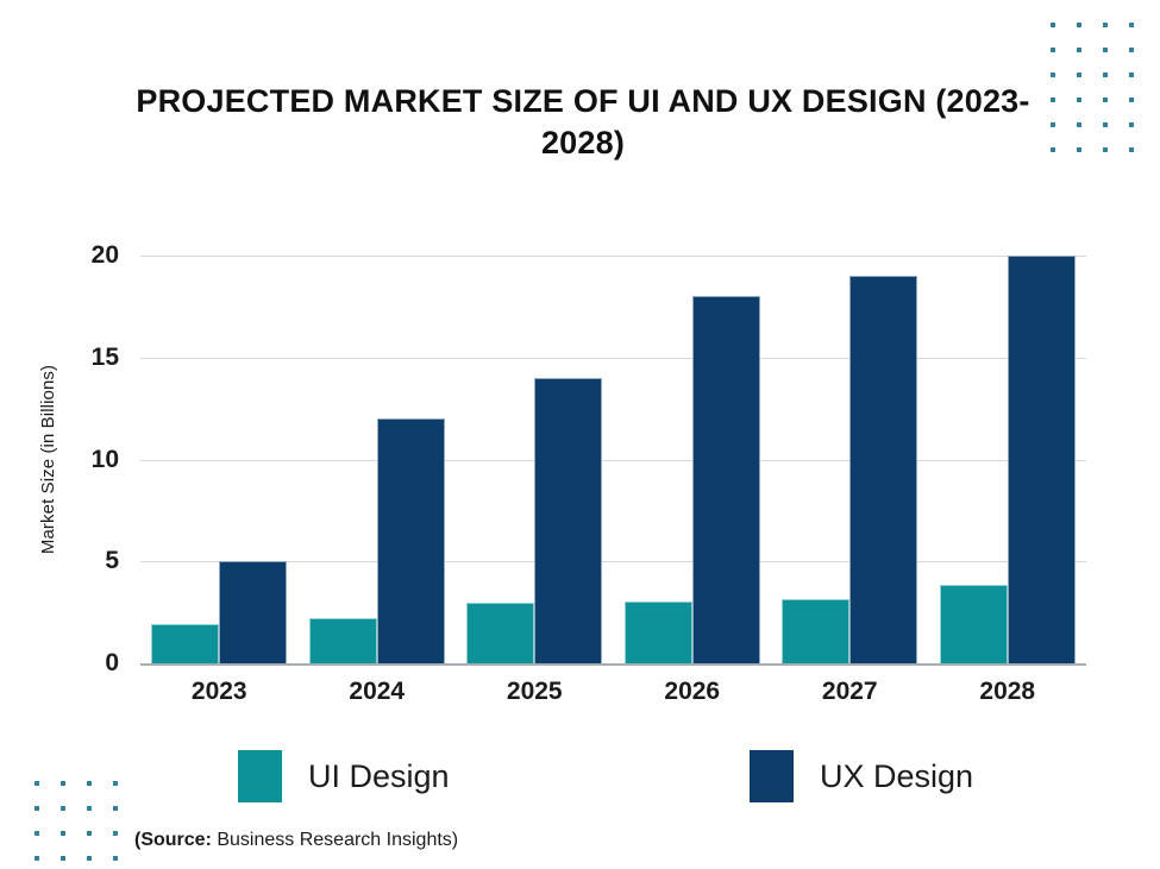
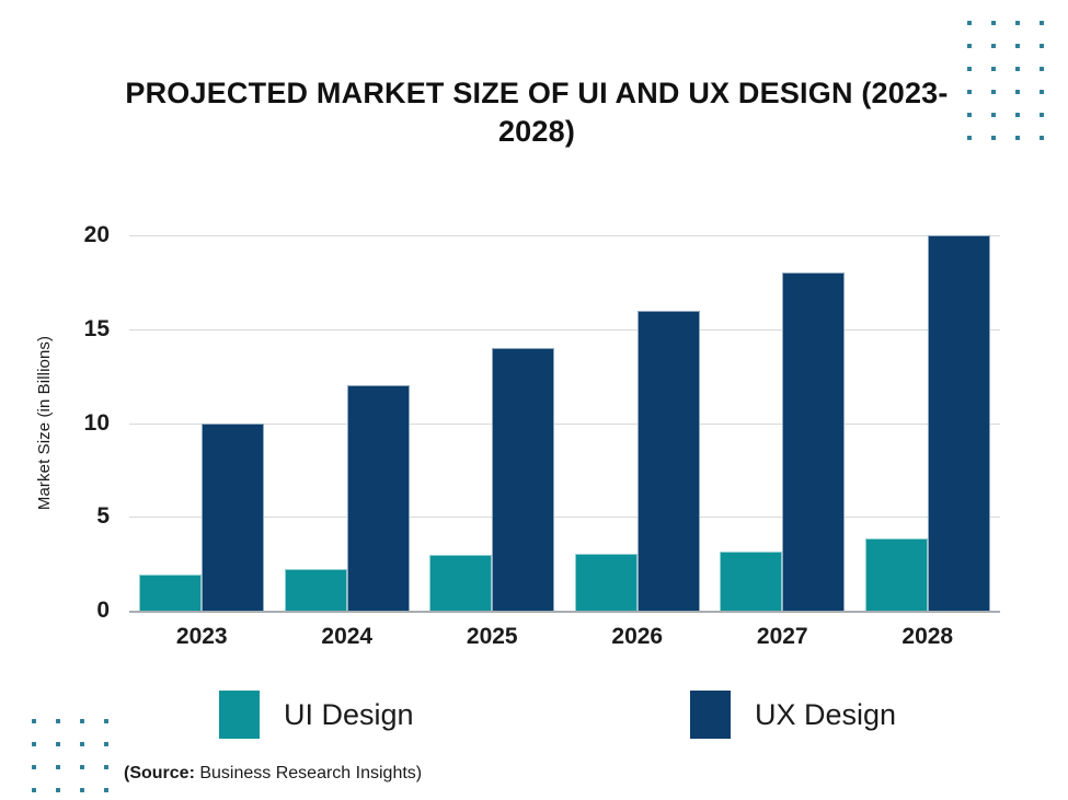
UX Design/2023: 5 -> 10
UX Design/2026: 18 -> 16
UX Design/2027: 19 -> 18
